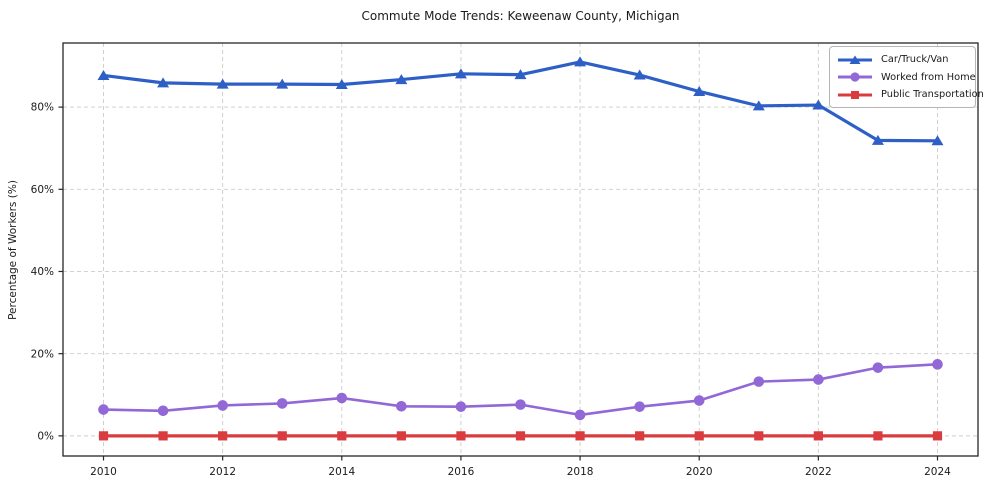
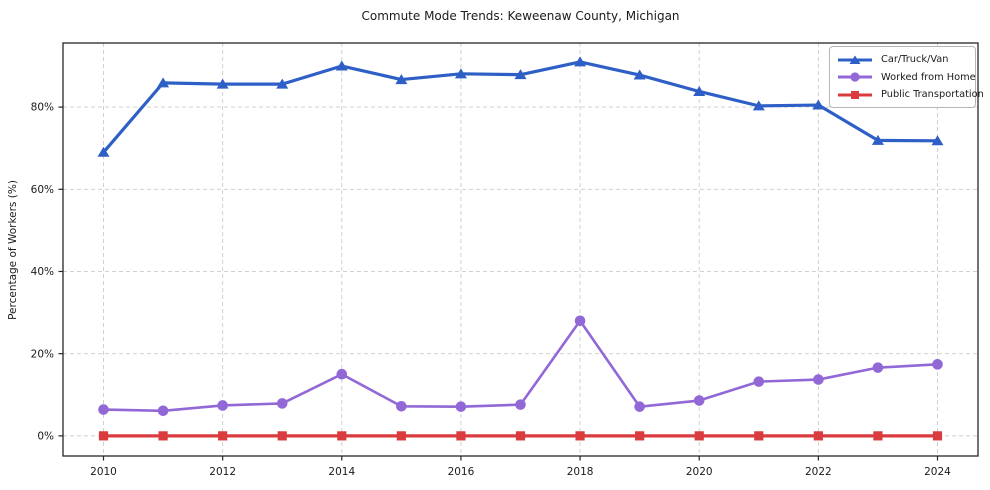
Car/Truck/Van/2010: 88% -> 69%
Car/Truck/Van/2014: 86% -> 90%
Worked from Home/2014: 9% -> 15%
Worked from Home/2018: 5% -> 28%
